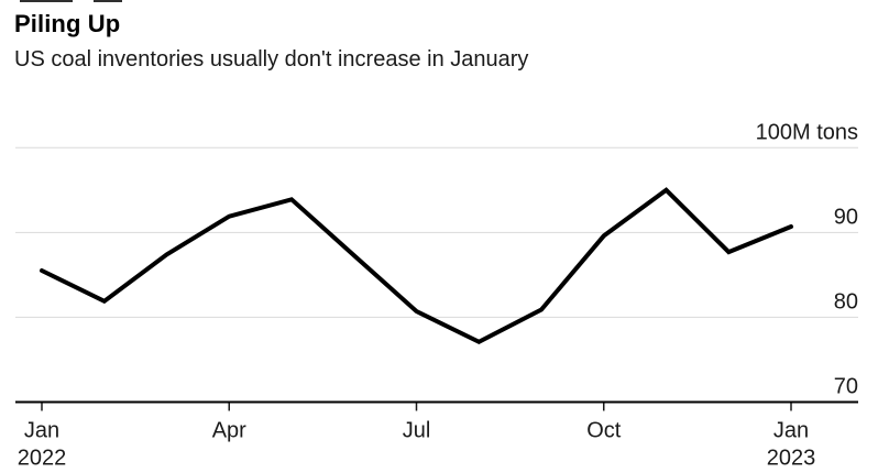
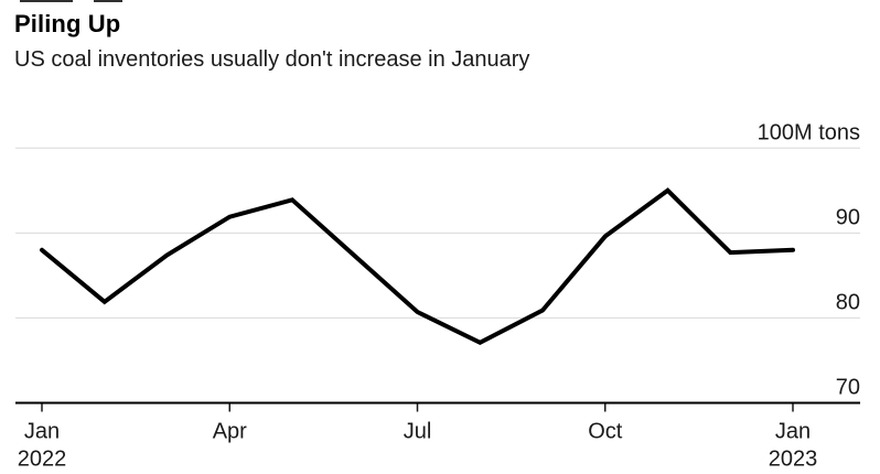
Jan 2022: 86 -> 88
Jan 2023: 91 -> 88
